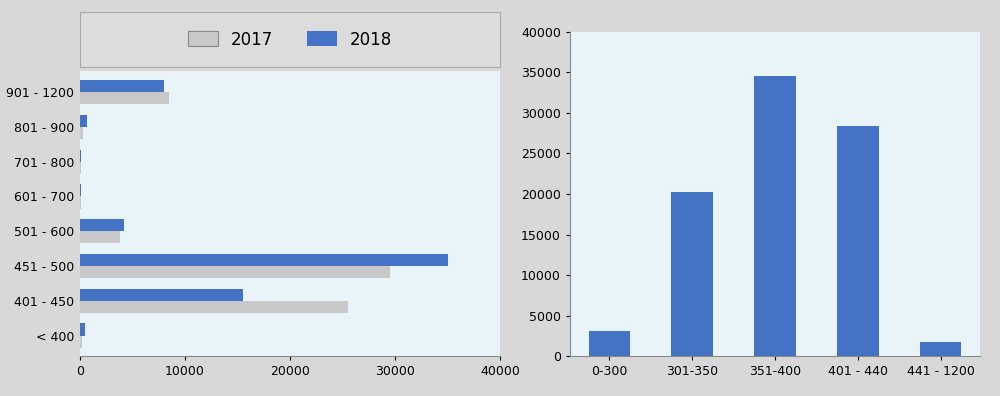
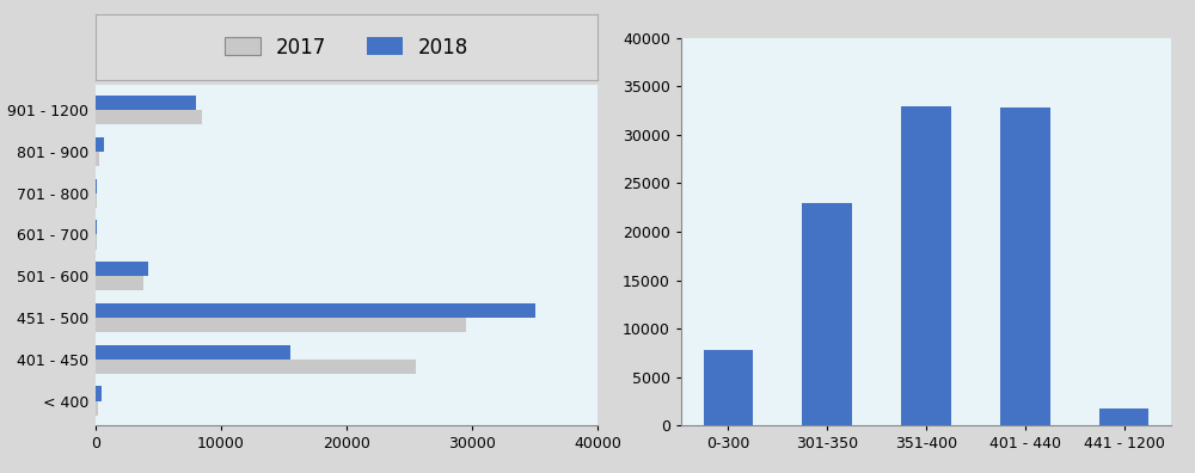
0-300: 3100 -> 7800
301-350: 20200 -> 23000
351-400: 34600 -> 33000
401 - 440: 28400 -> 32800
